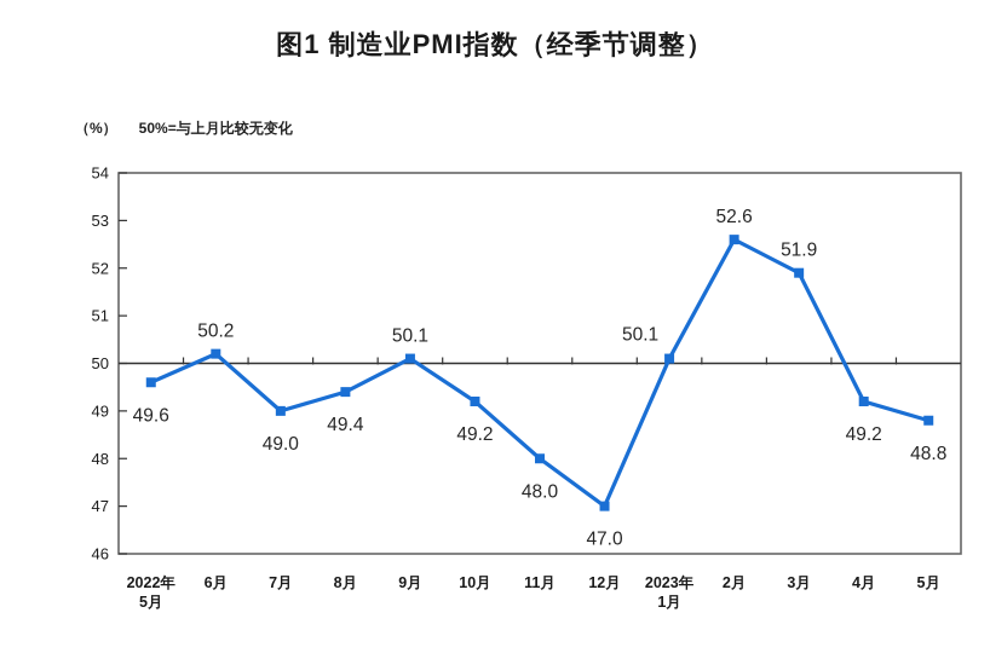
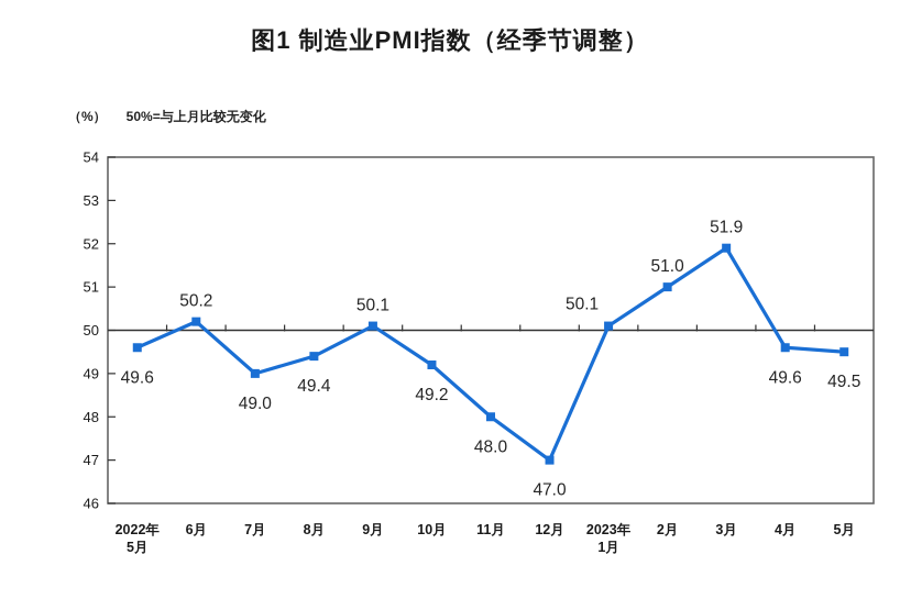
2月: 52.6 -> 51.0
4月: 49.2 -> 49.6
5月: 48.8 -> 49.5
